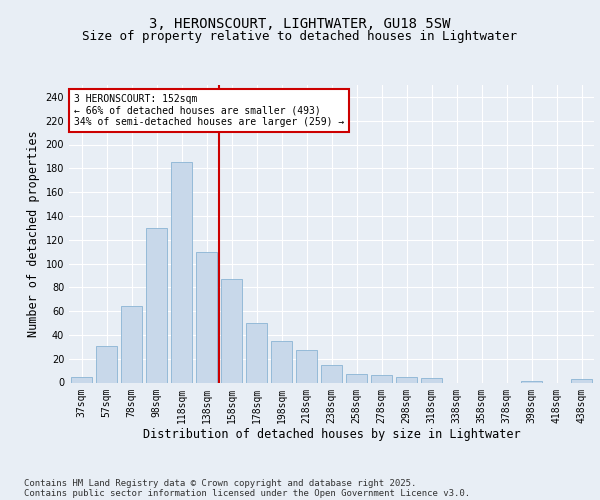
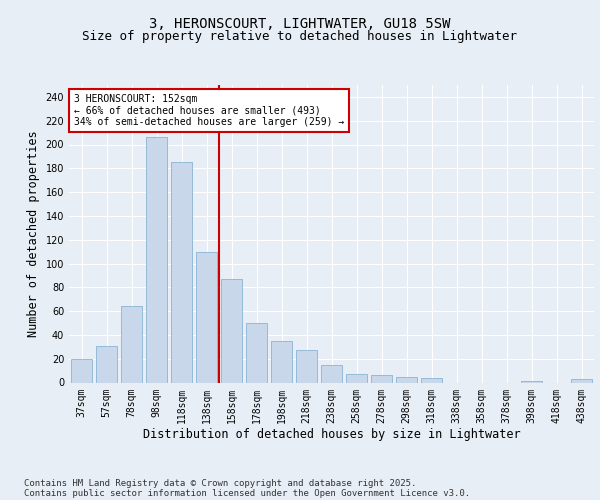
37sqm: 5 -> 20
98sqm: 130 -> 206
